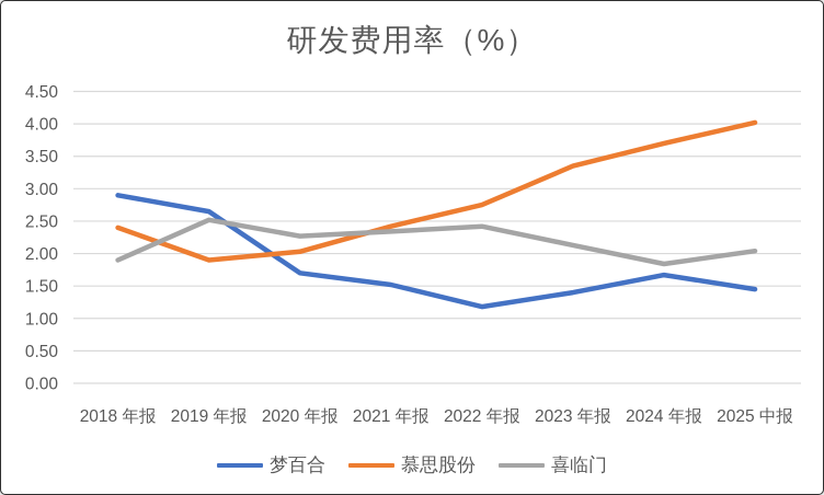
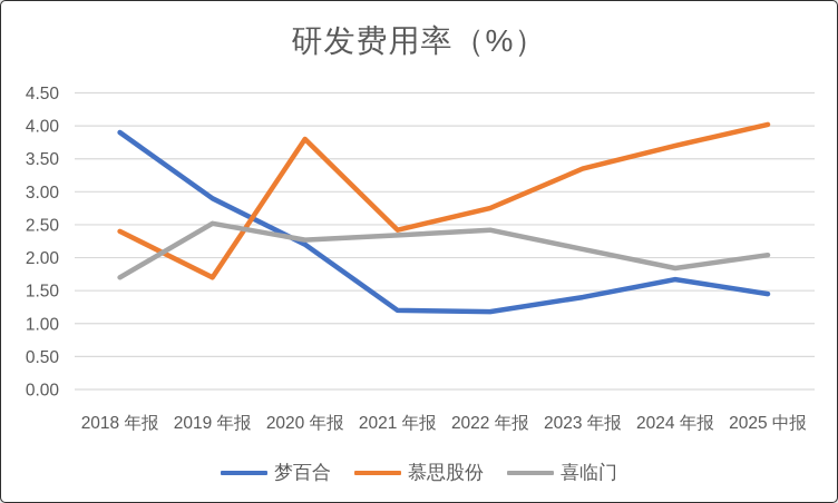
梦百合/2018 年报: 2.9 -> 3.9
喜临门/2018 年报: 1.9 -> 1.7
梦百合/2019 年报: 2.6 -> 2.9
慕思股份/2019 年报: 1.9 -> 1.7
梦百合/2020 年报: 1.7 -> 2.2
慕思股份/2020 年报: 2.0 -> 3.8
梦百合/2021 年报: 1.5 -> 1.2
